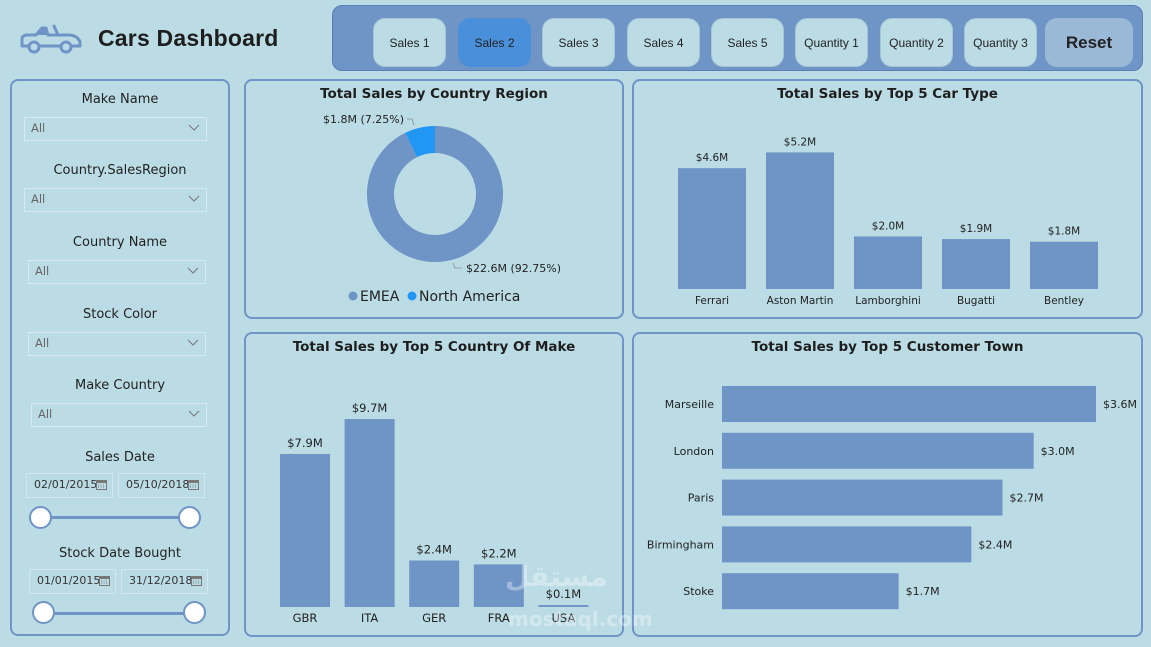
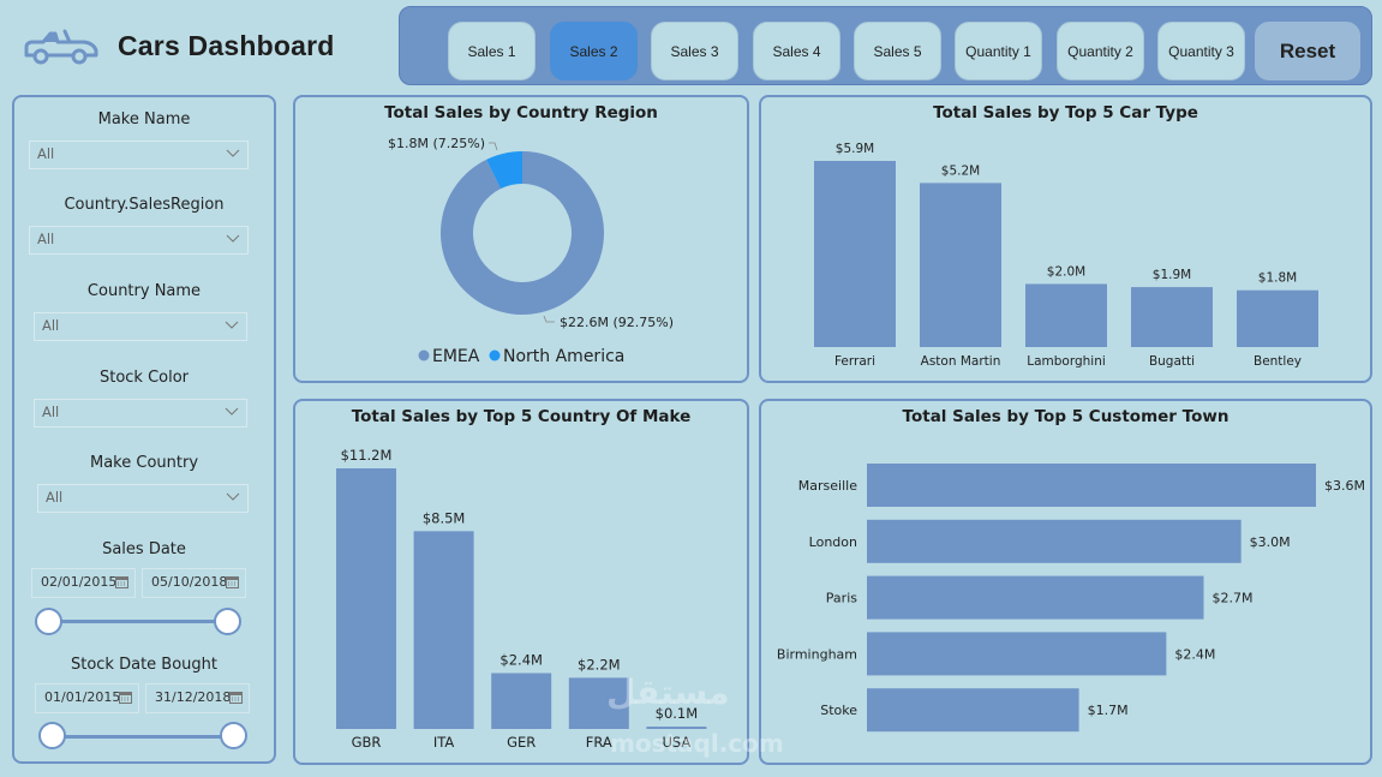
Total Sales by Top 5 Car Type/Ferrari: $4.6M -> $5.9M
Total Sales by Top 5 Country Of Make/GBR: $7.9M -> $11.2M
Total Sales by Top 5 Country Of Make/ITA: $9.7M -> $8.5M
